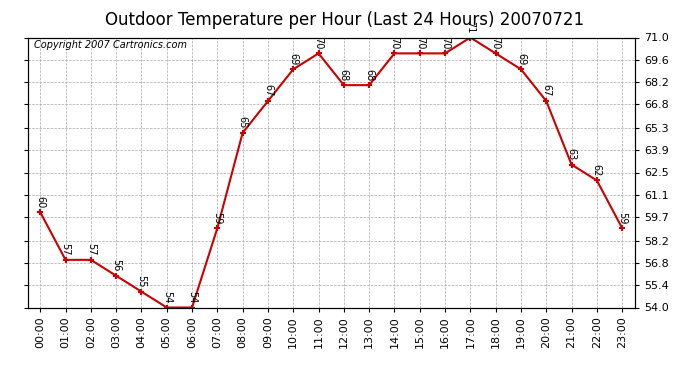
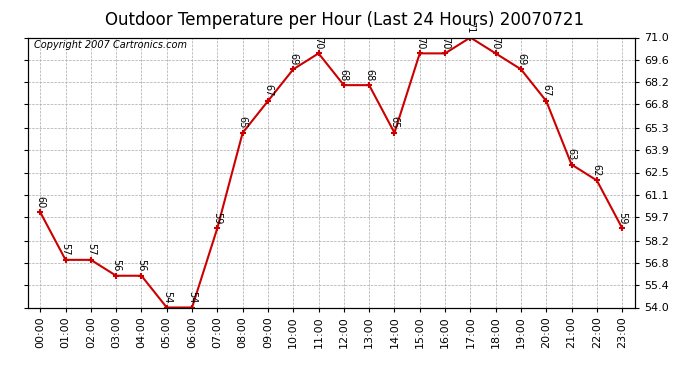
04:00: 55 -> 56
14:00: 70 -> 65
